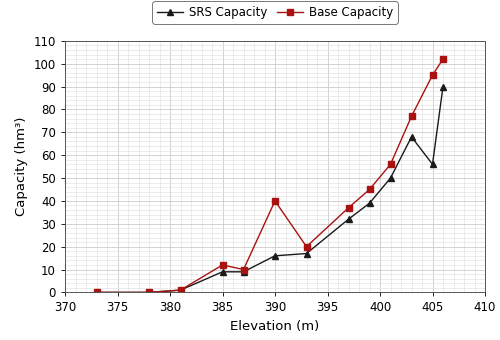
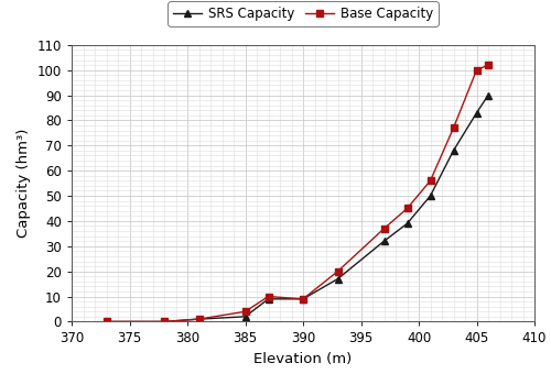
SRS Capacity/385: 9 -> 2
Base Capacity/385: 12 -> 4
SRS Capacity/390: 16 -> 9
Base Capacity/390: 40 -> 9
SRS Capacity/405: 56 -> 83
Base Capacity/405: 95 -> 100
